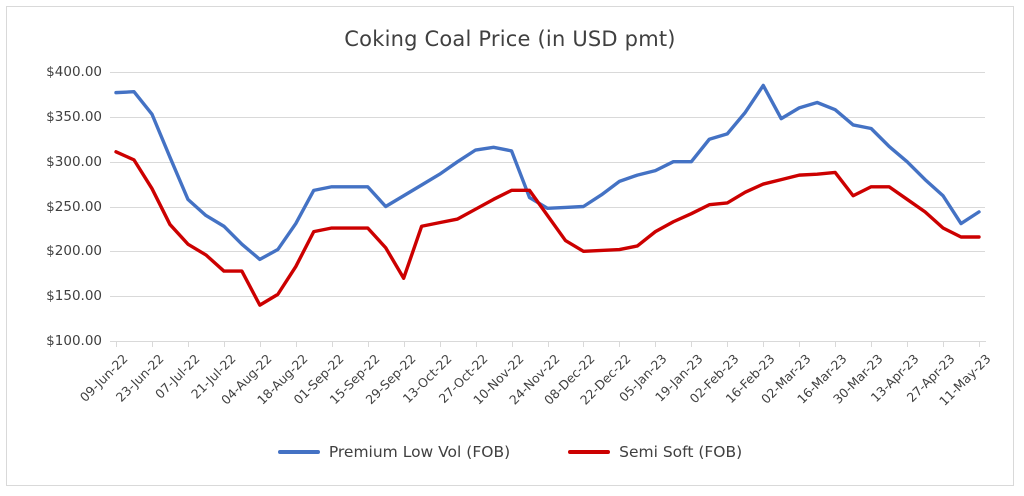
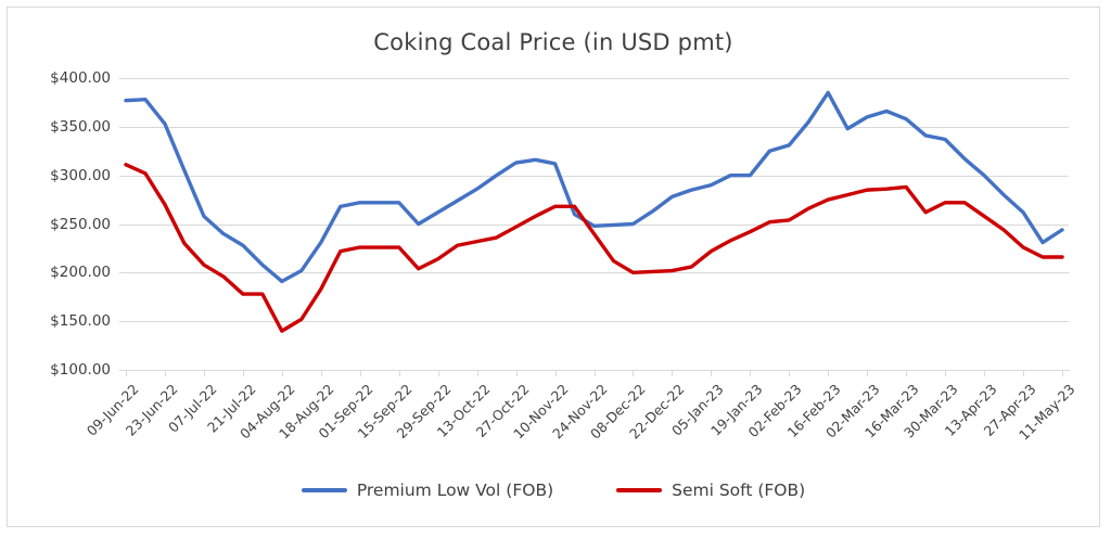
Semi Soft (FOB)/29-Sep-22: $170 -> $210
